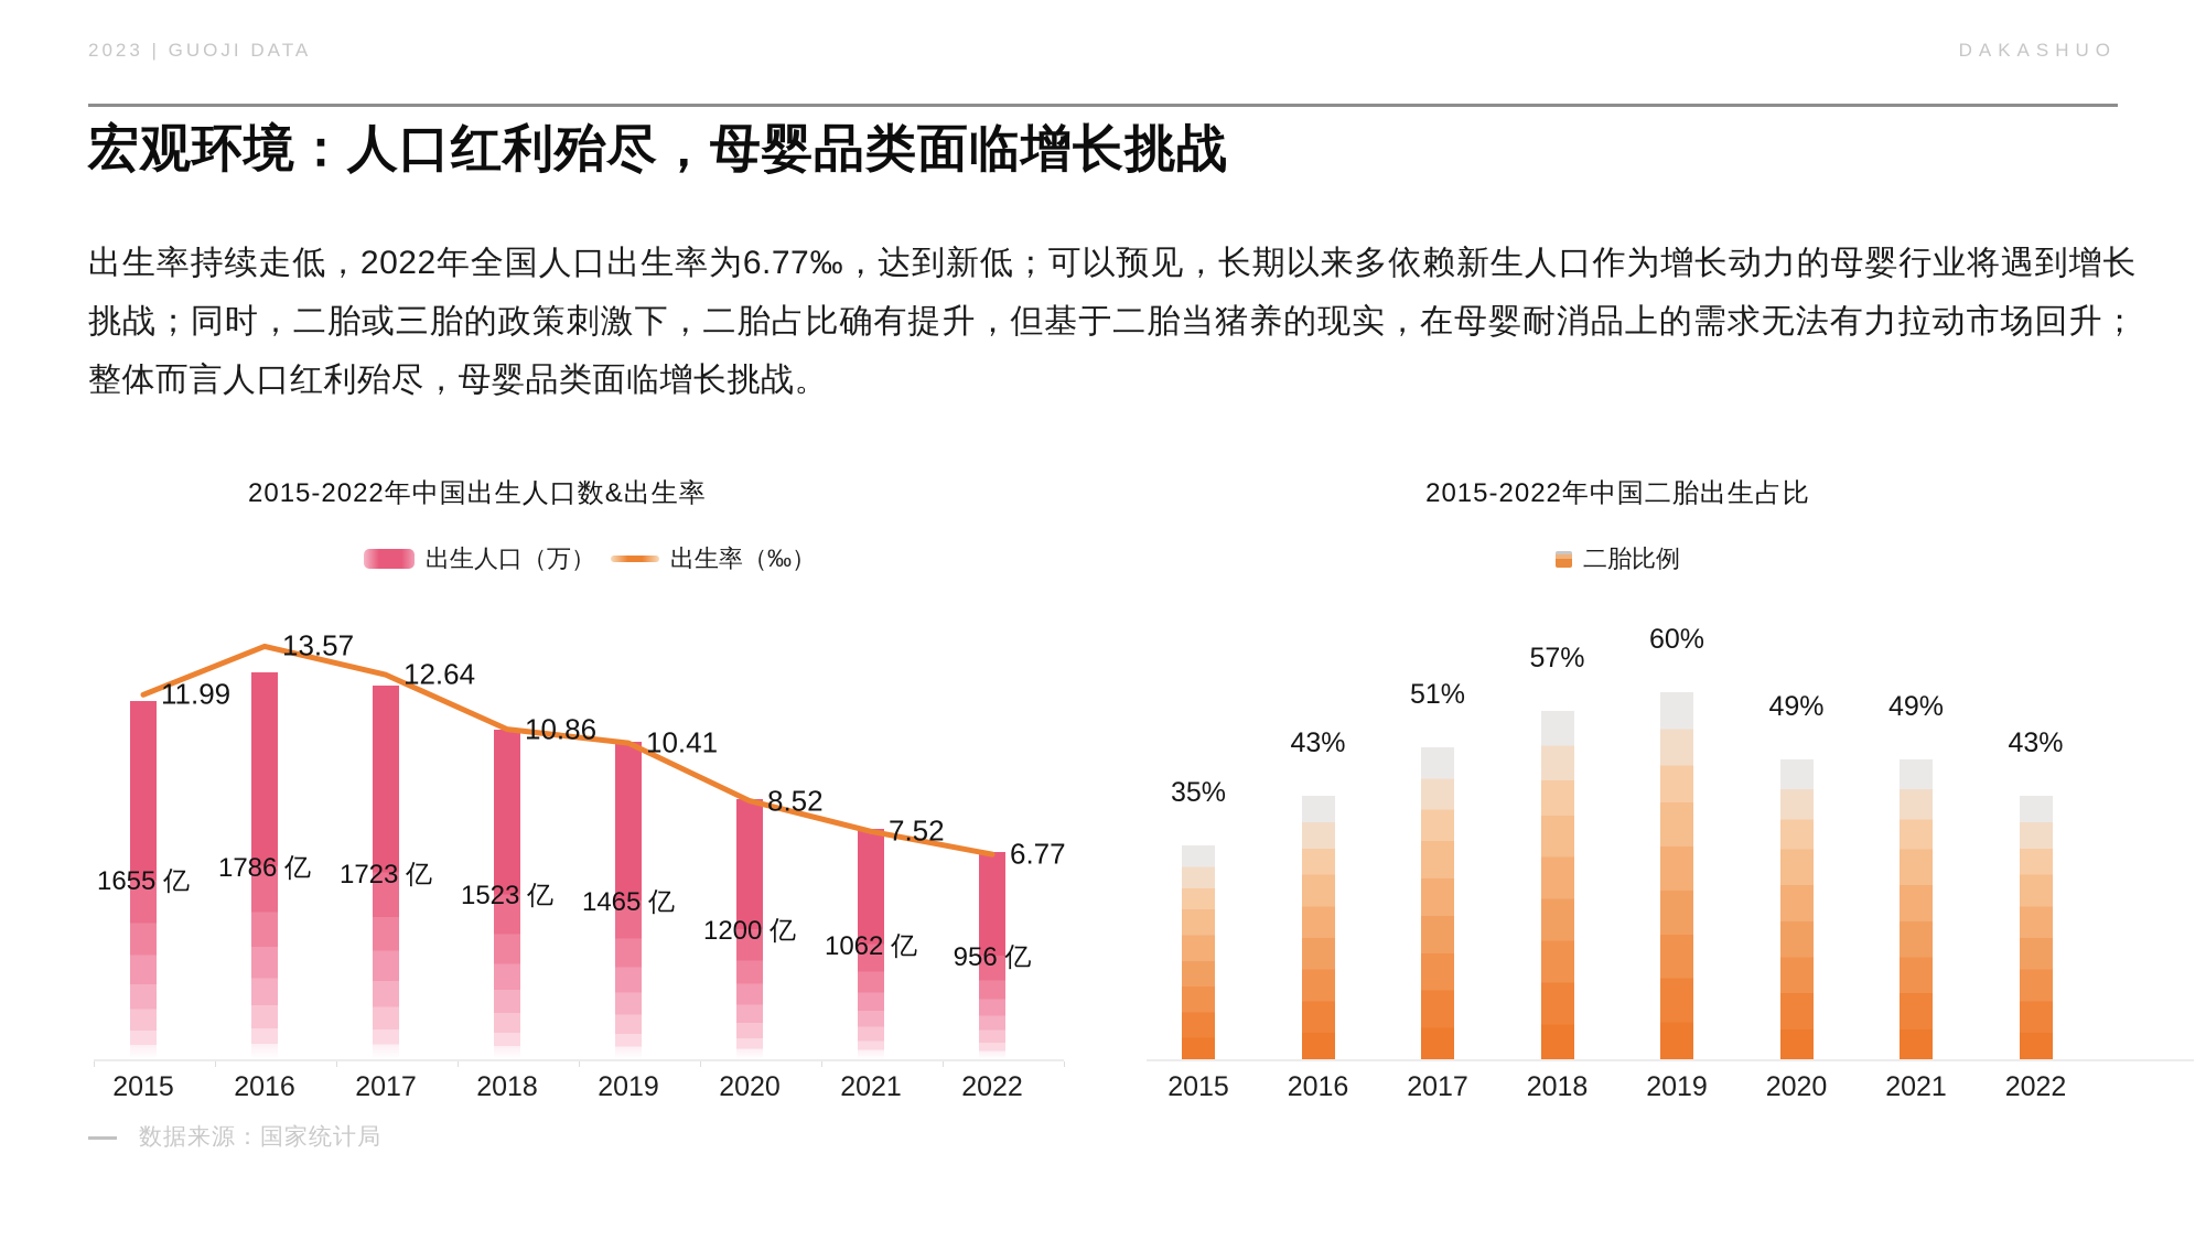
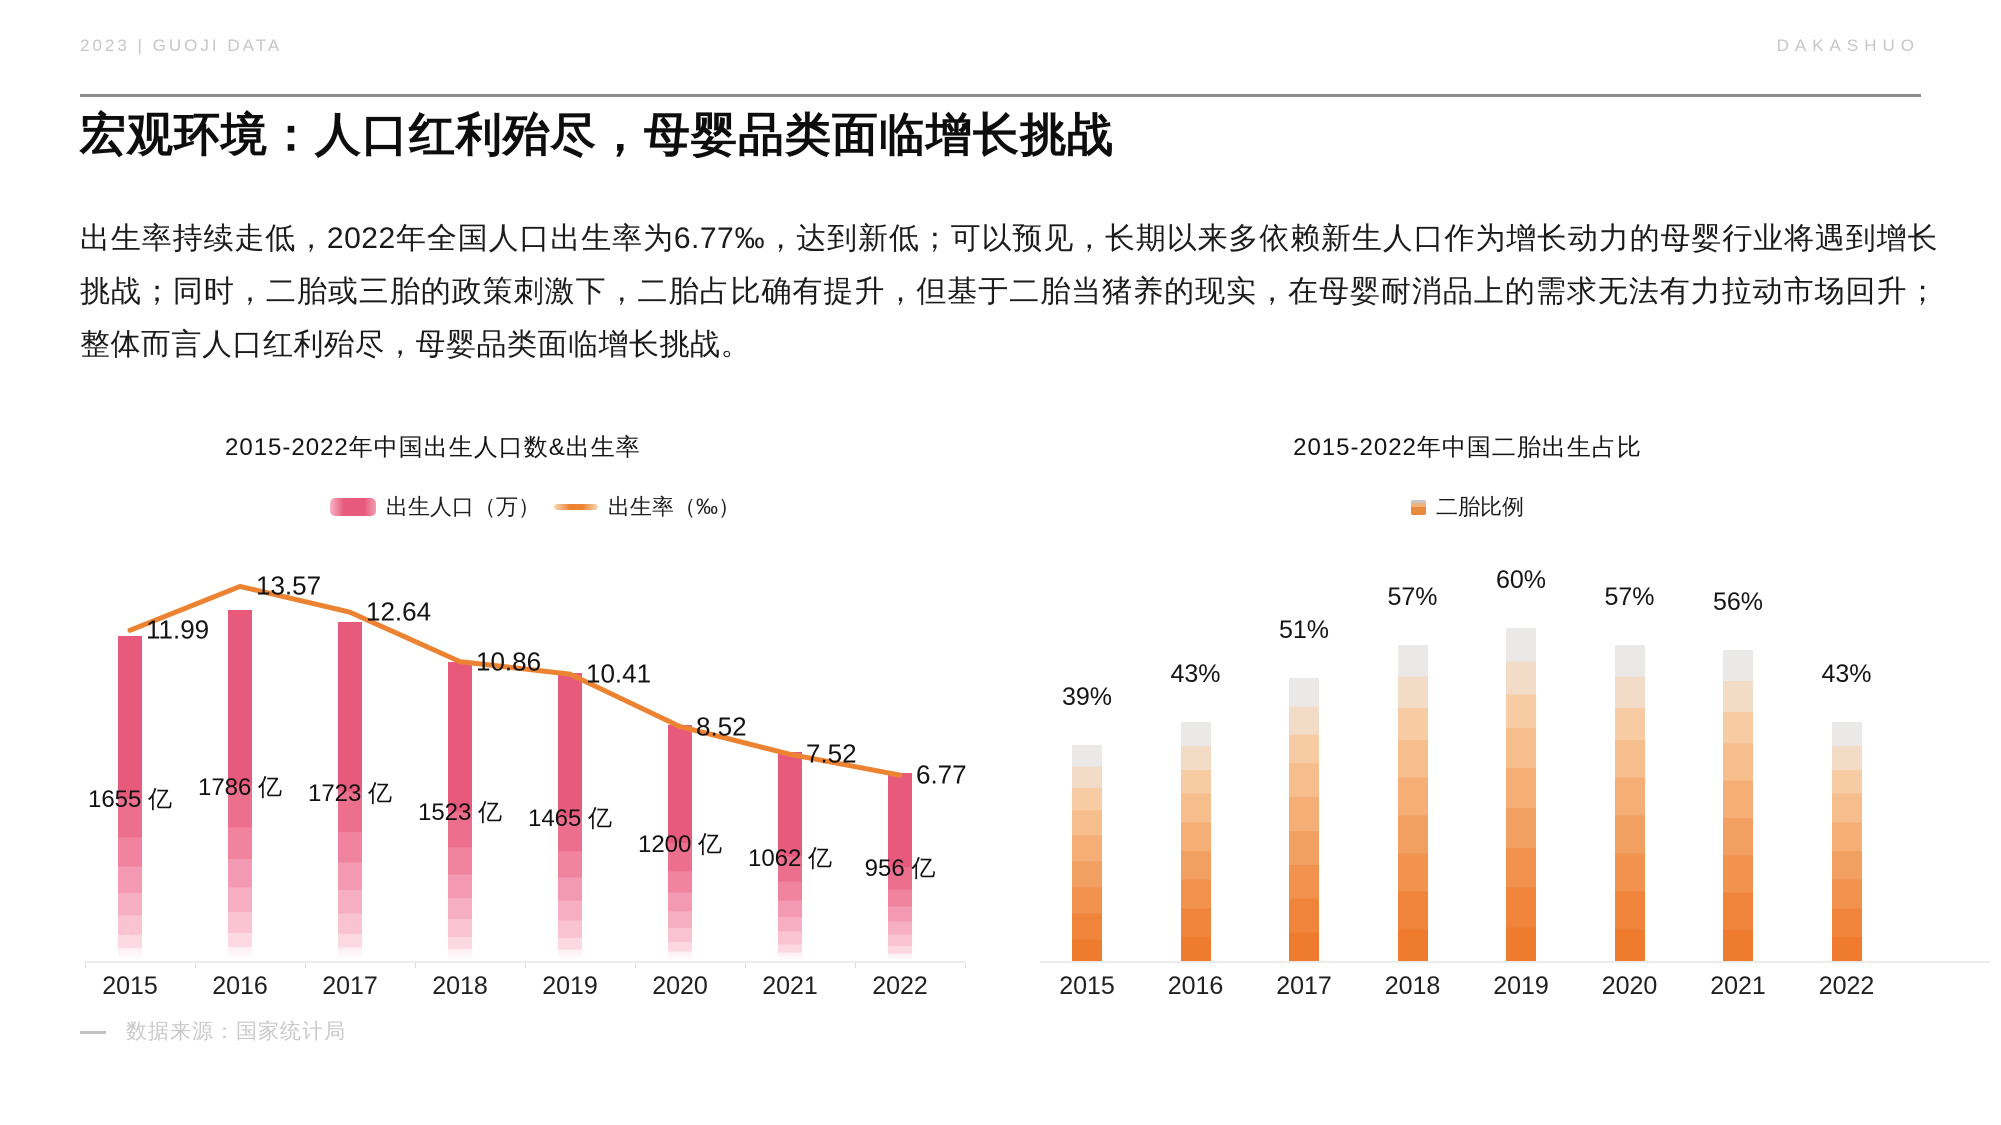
2015-2022年中国二胎出生占比/2015: 35% -> 39%
2015-2022年中国二胎出生占比/2020: 49% -> 57%
2015-2022年中国二胎出生占比/2021: 49% -> 56%
